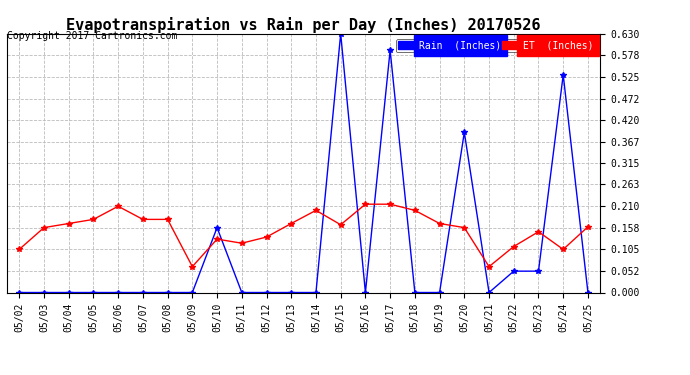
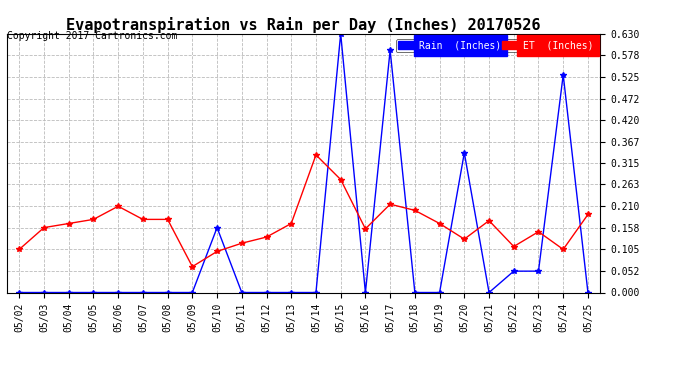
ET (Inches)/05/10: 0.130 -> 0.100
ET (Inches)/05/14: 0.200 -> 0.335
ET (Inches)/05/15: 0.165 -> 0.275
ET (Inches)/05/16: 0.215 -> 0.155
Rain (Inches)/05/20: 0.390 -> 0.340
ET (Inches)/05/20: 0.158 -> 0.130
ET (Inches)/05/21: 0.063 -> 0.175
ET (Inches)/05/25: 0.160 -> 0.190
